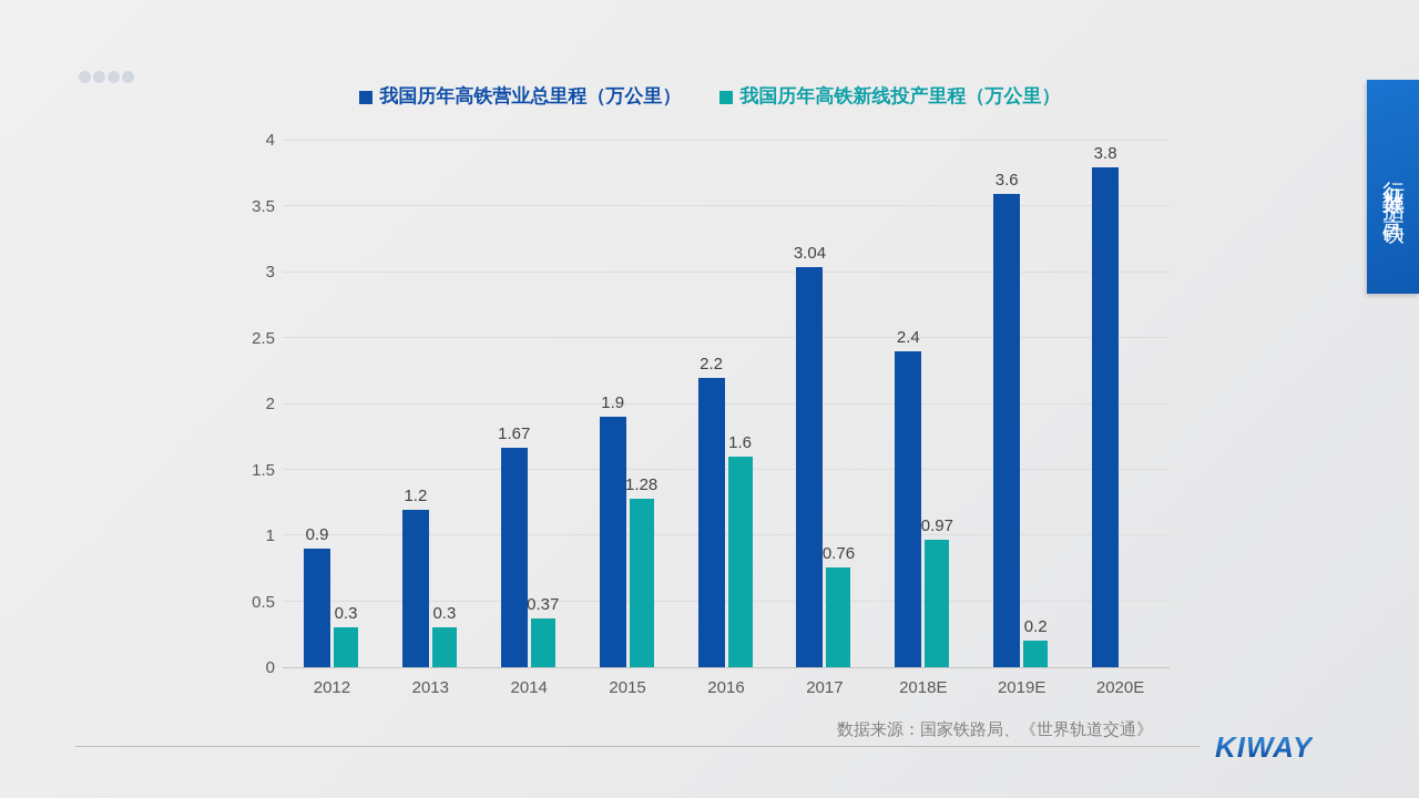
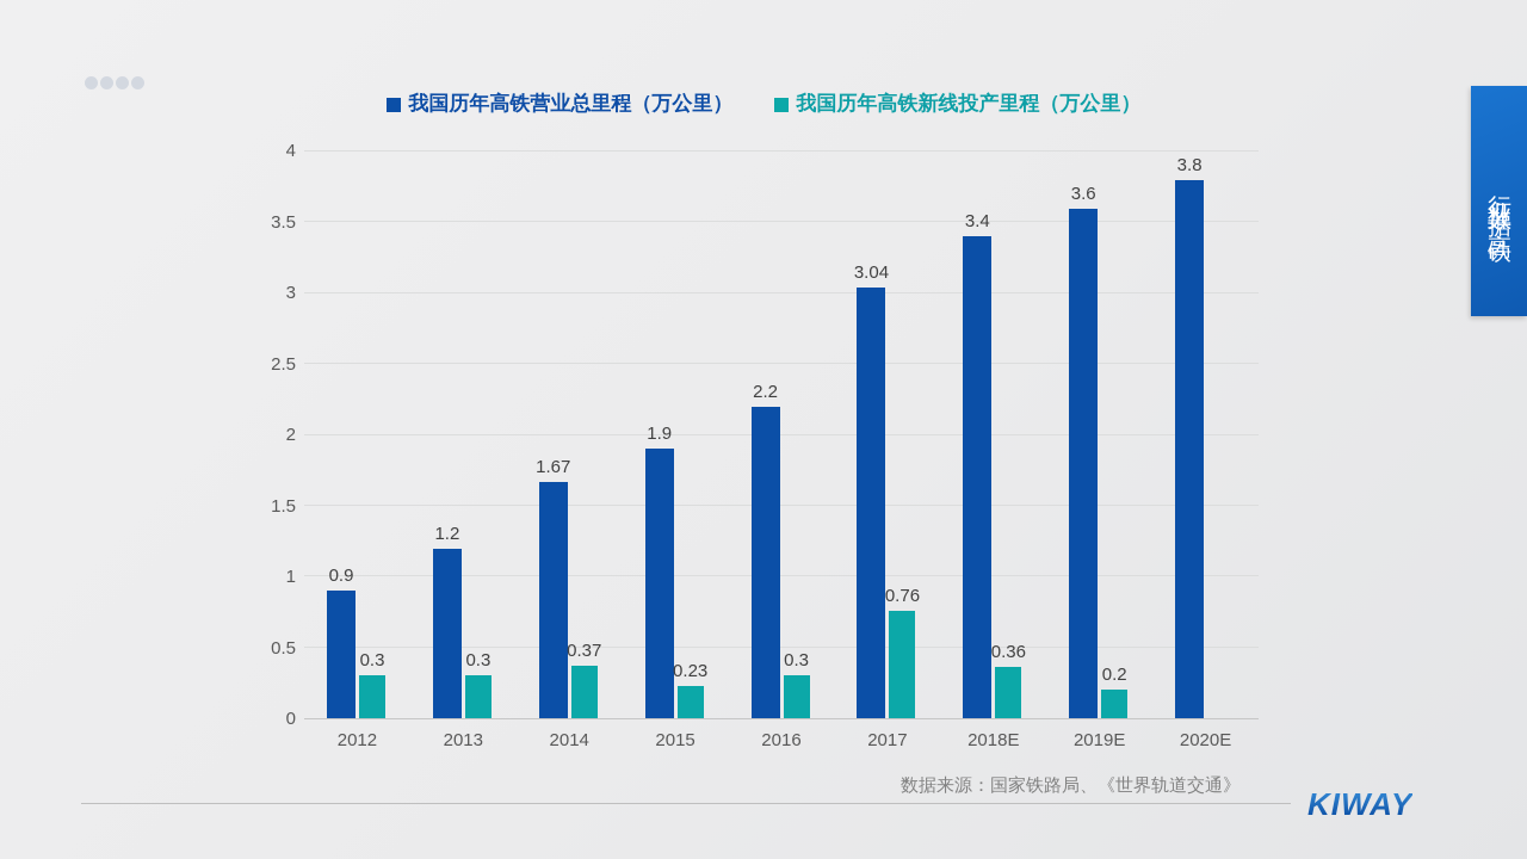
我国历年高铁新线投产里程（万公里）/2015: 1.28 -> 0.23
我国历年高铁新线投产里程（万公里）/2016: 1.6 -> 0.3
我国历年高铁营业总里程（万公里）/2018E: 2.4 -> 3.4
我国历年高铁新线投产里程（万公里）/2018E: 0.97 -> 0.36
